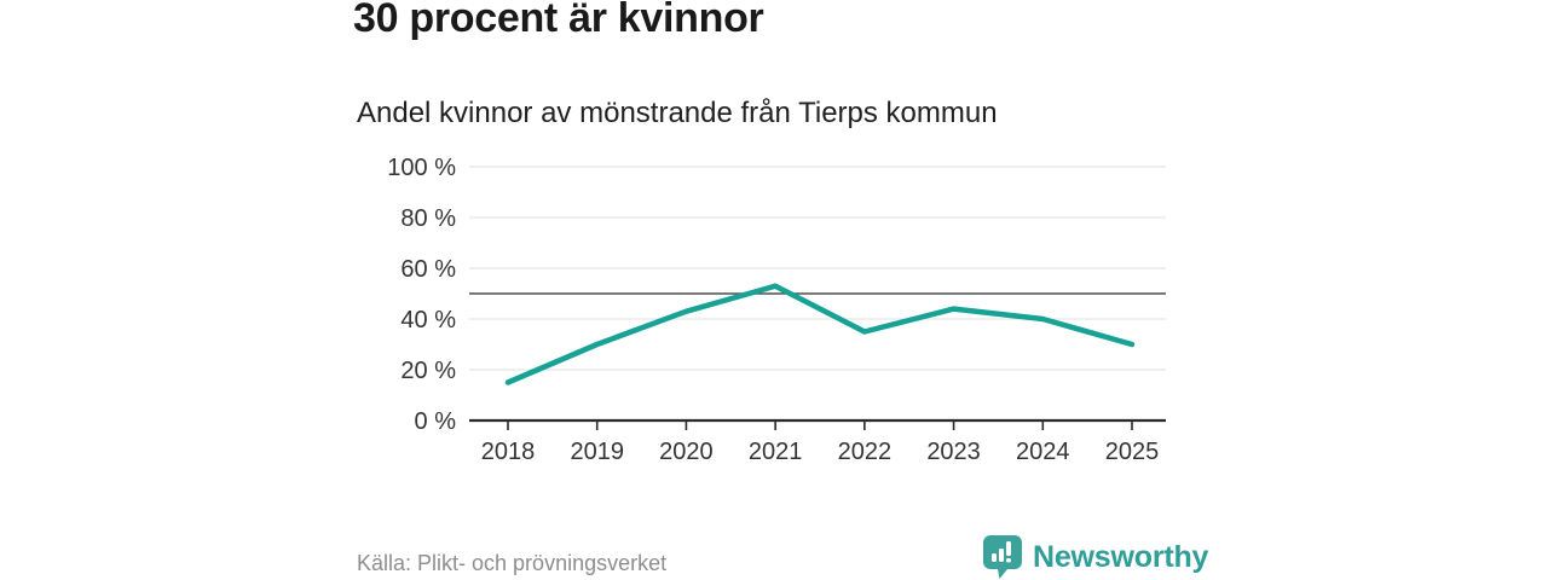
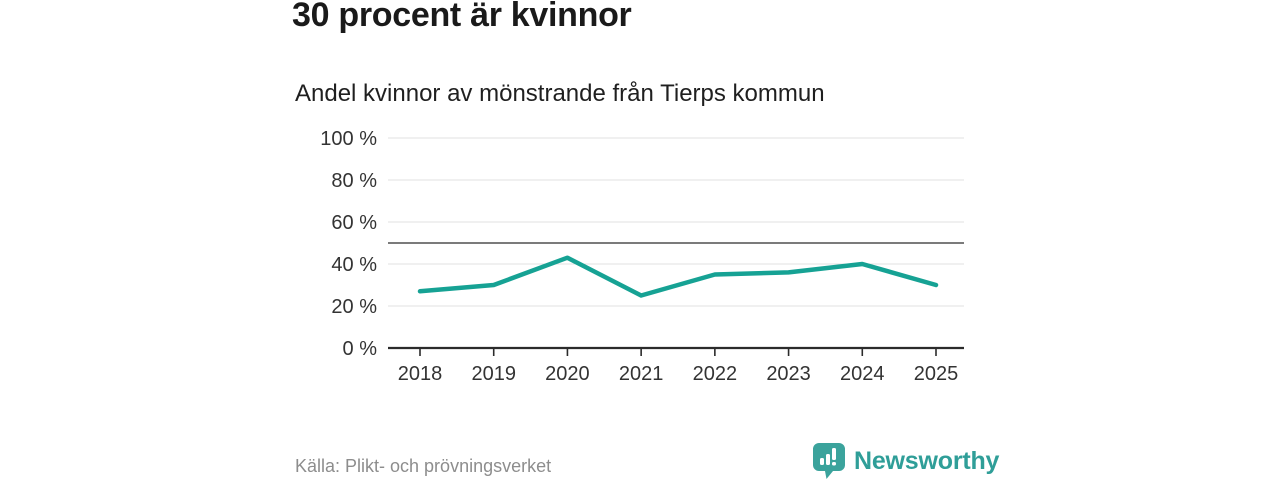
2018: 15% -> 27%
2021: 53% -> 25%
2023: 44% -> 36%
